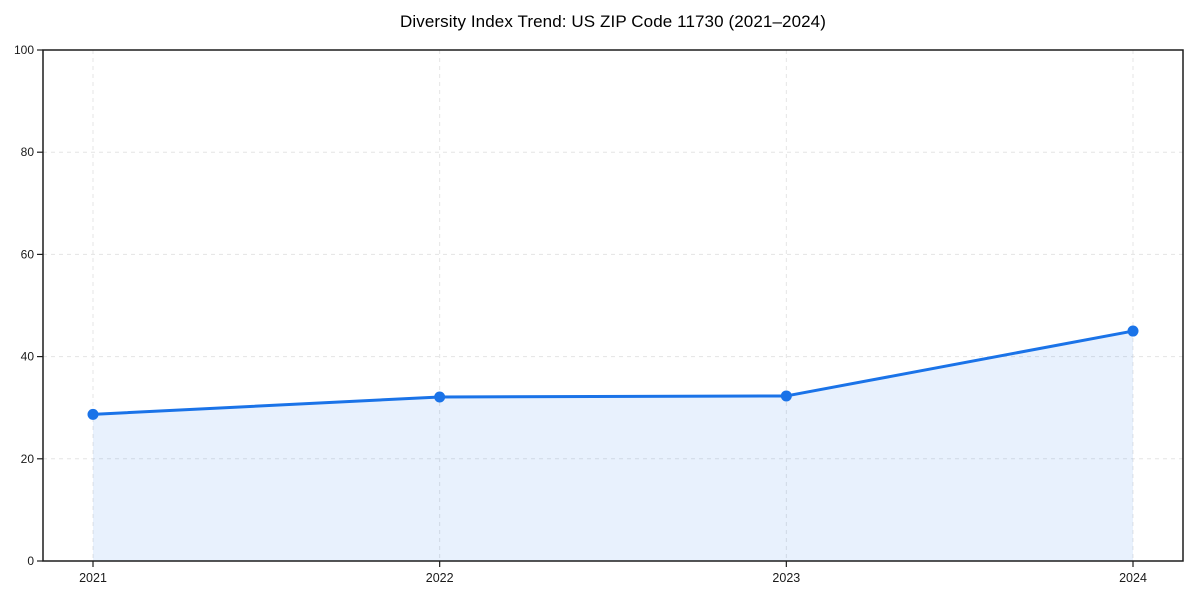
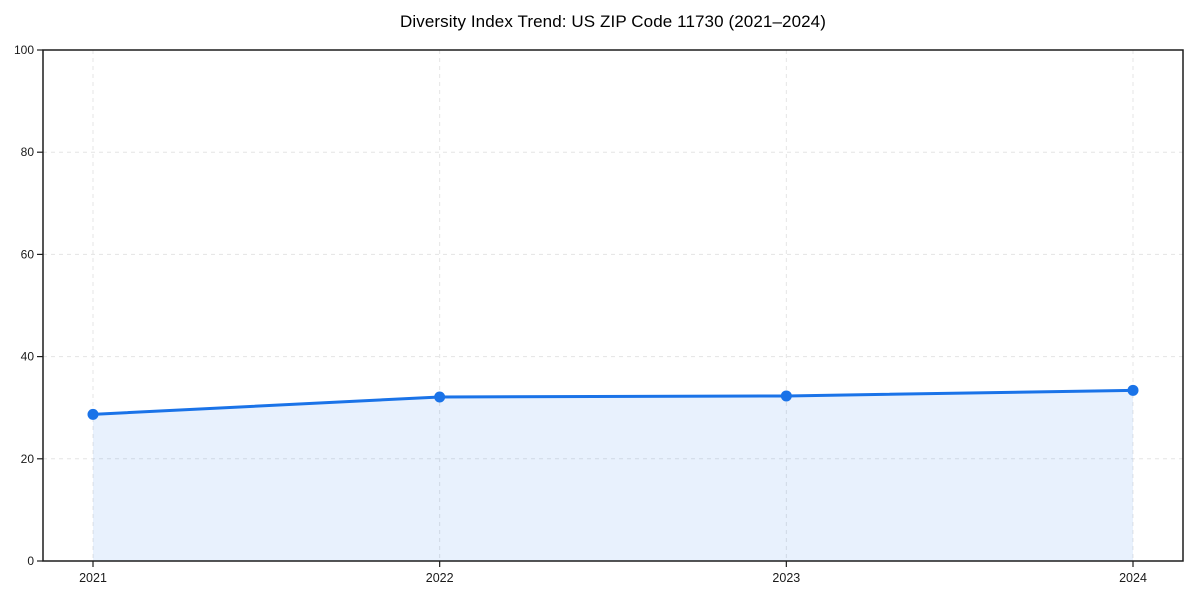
2024: 45 -> 33
